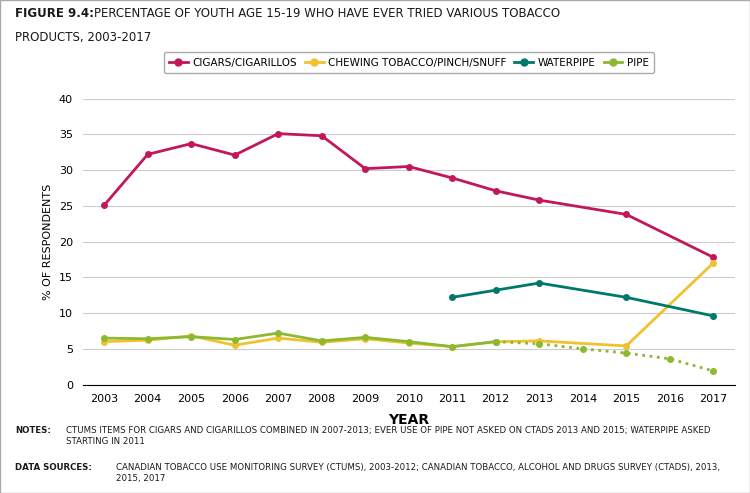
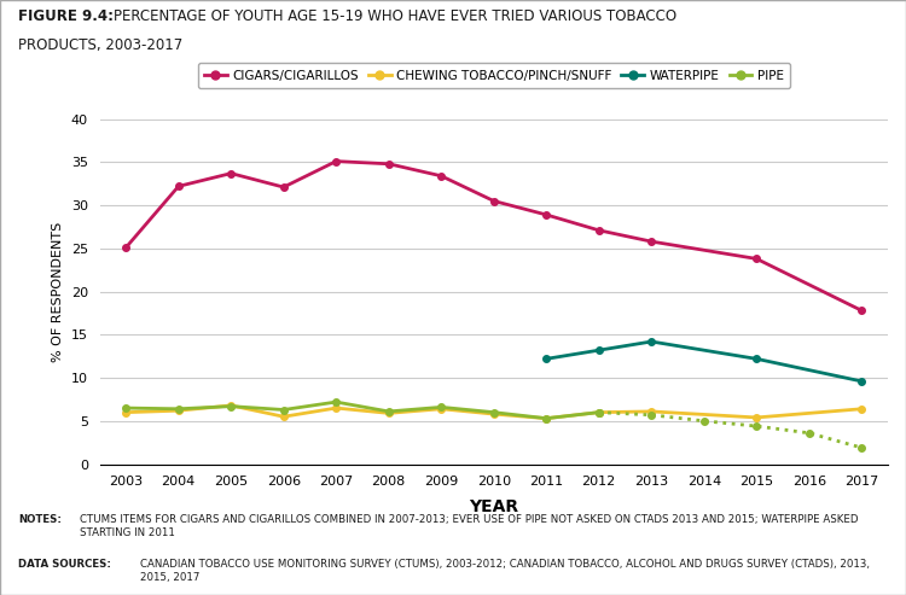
CIGARS/CIGARILLOS/2009: 30.2 -> 33.4
CHEWING TOBACCO/PINCH/SNUFF/2017: 17.0 -> 6.4
